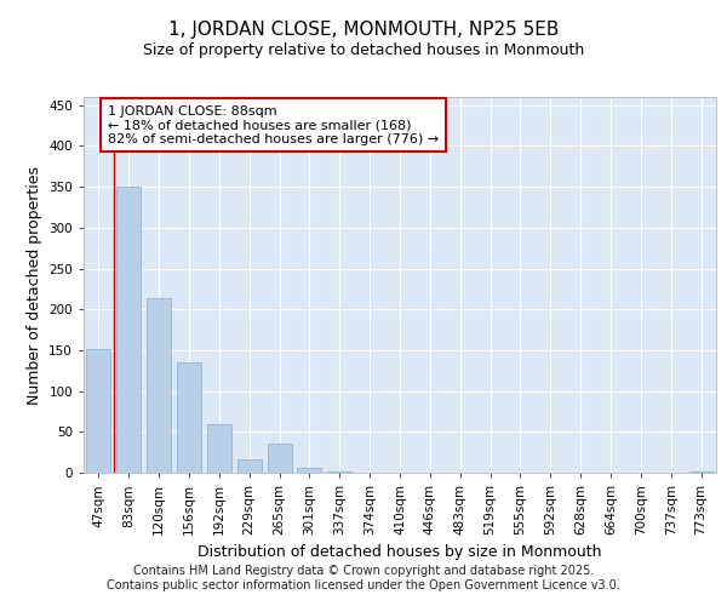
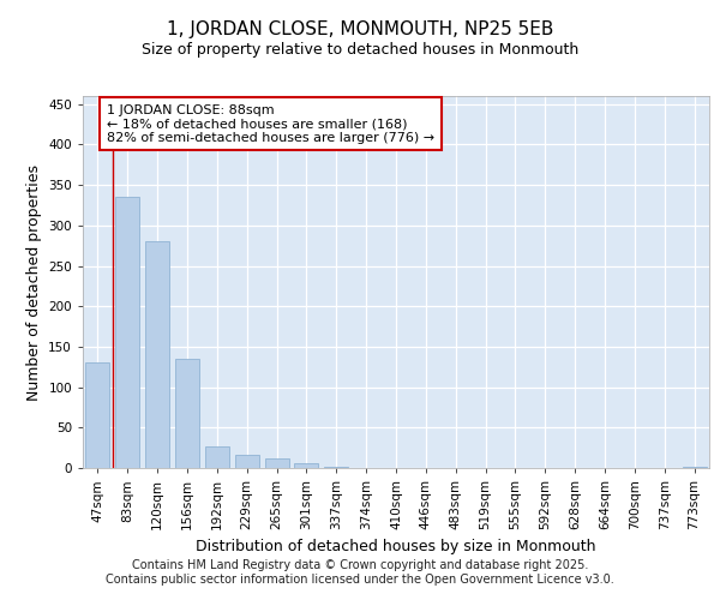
47sqm: 152 -> 130
83sqm: 350 -> 335
120sqm: 214 -> 280
192sqm: 60 -> 27
265sqm: 36 -> 12
